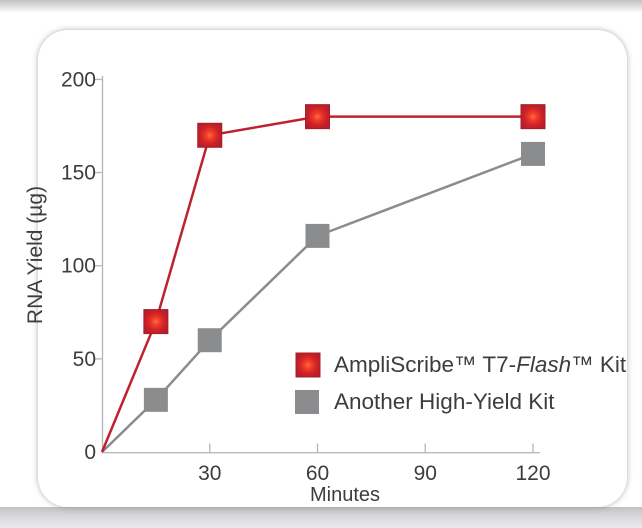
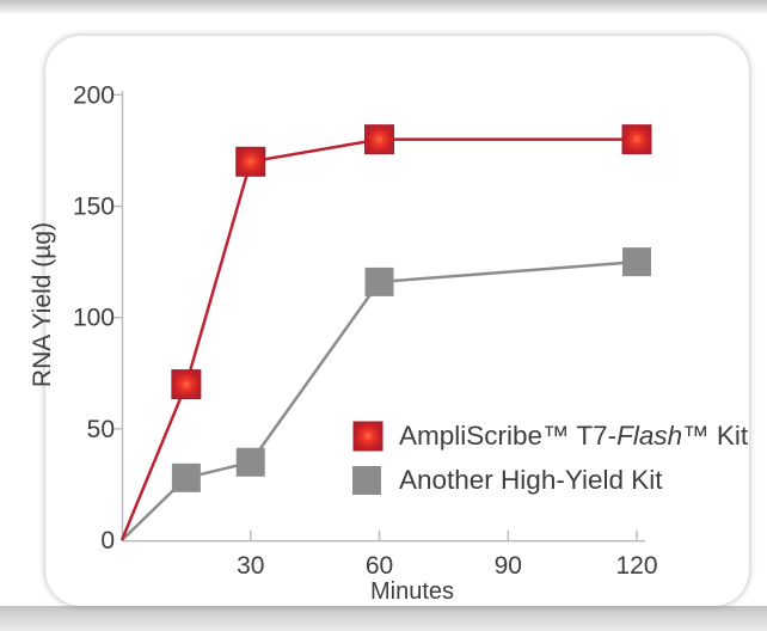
Another High-Yield Kit/30: 60 -> 35
Another High-Yield Kit/120: 160 -> 125
